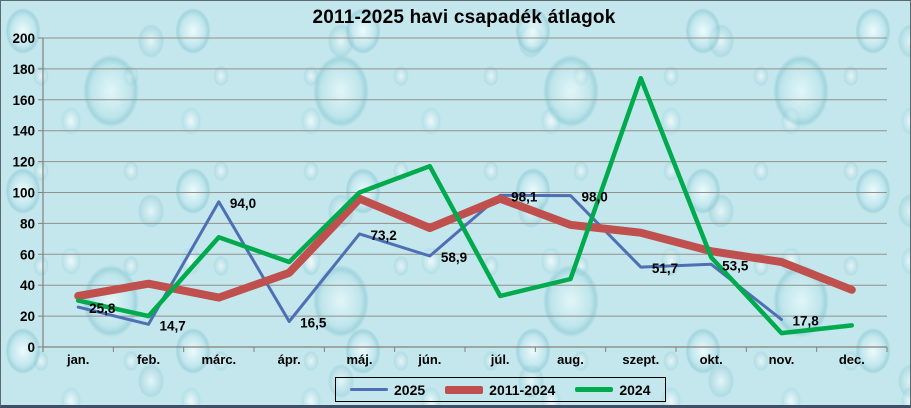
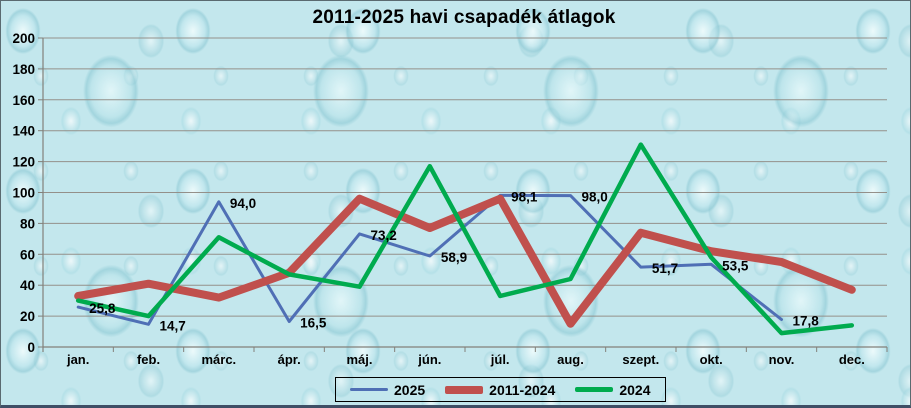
2024/ápr.: 55 -> 47
2024/máj.: 100 -> 39
2011-2024/aug.: 79 -> 15
2024/szept.: 174 -> 131
